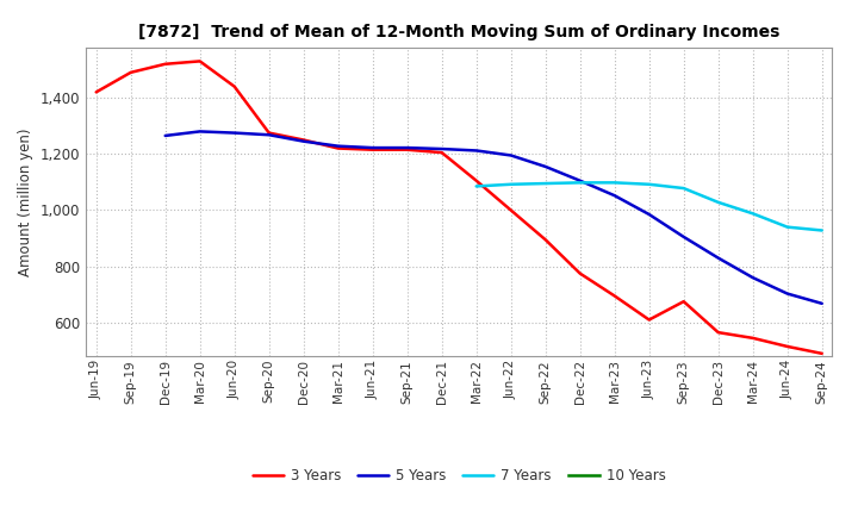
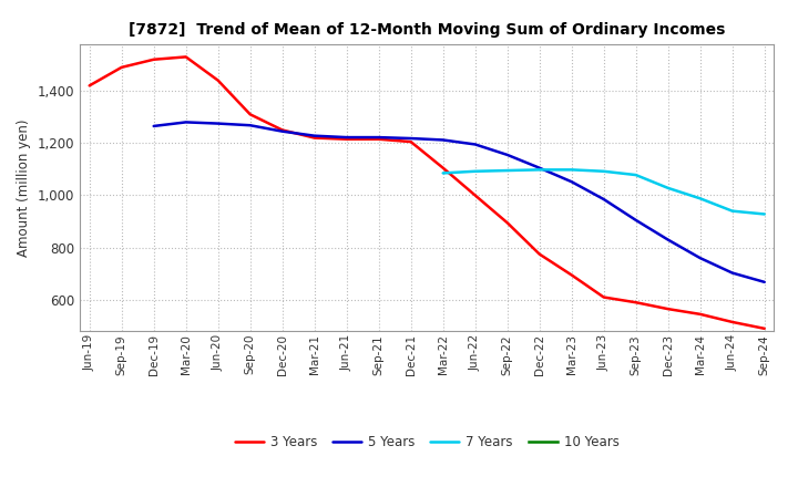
3 Years/Sep-20: 1,275 -> 1,310
3 Years/Sep-23: 675 -> 590
